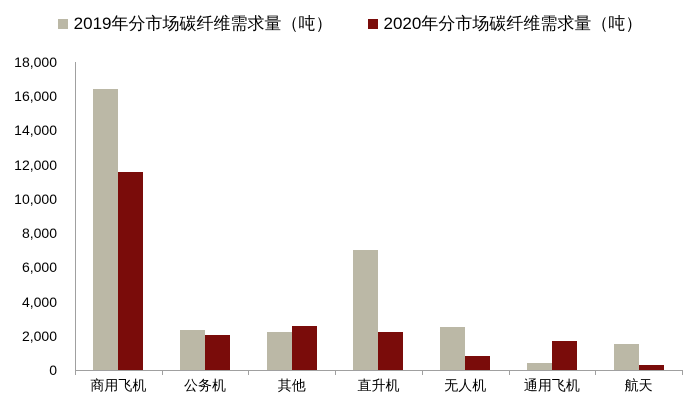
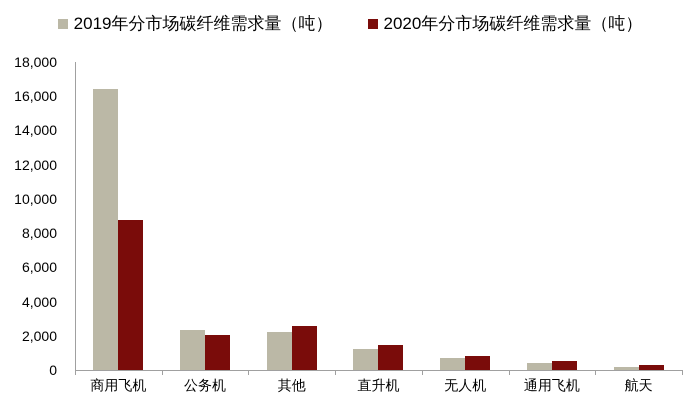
2020年分市场碳纤维需求量（吨）/商用飞机: 11600 -> 8800
2019年分市场碳纤维需求量（吨）/直升机: 7000 -> 1200
2020年分市场碳纤维需求量（吨）/直升机: 2200 -> 1400
2019年分市场碳纤维需求量（吨）/无人机: 2500 -> 700
2020年分市场碳纤维需求量（吨）/通用飞机: 1700 -> 500
2019年分市场碳纤维需求量（吨）/航天: 1500 -> 200
